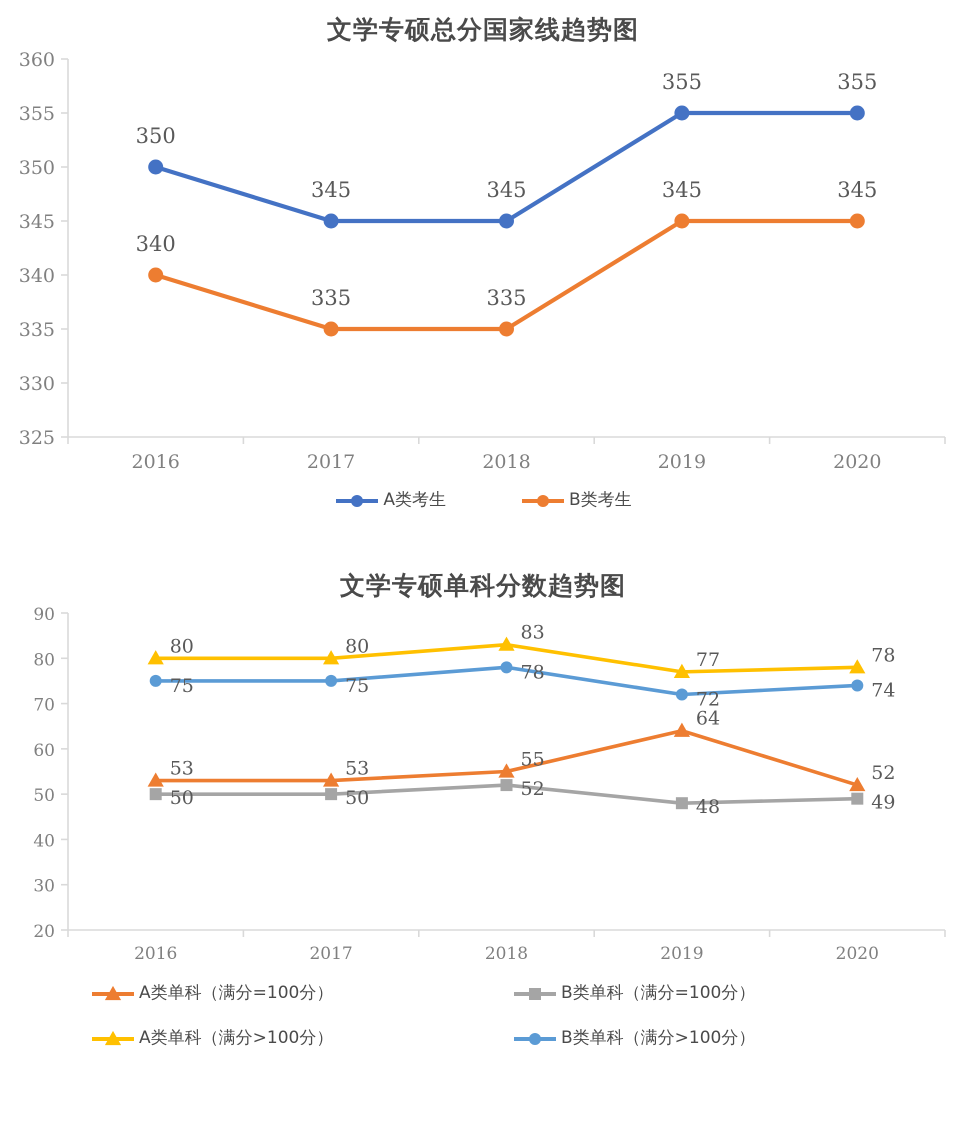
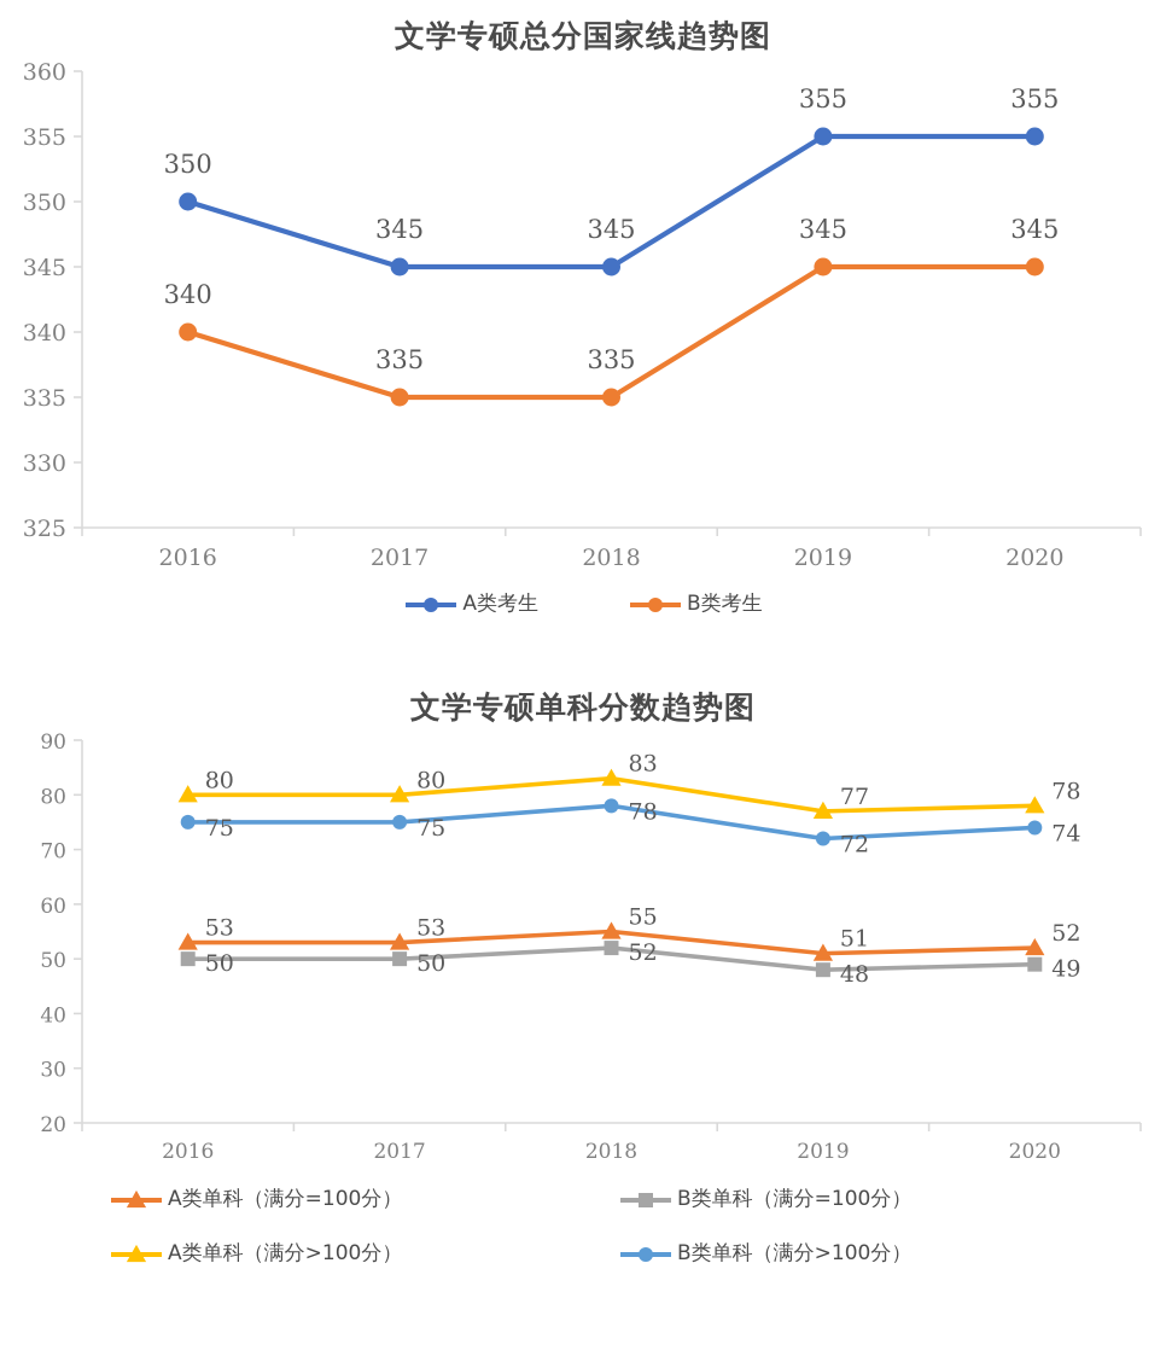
文学专硕单科分数趋势图/A类单科（满分=100分）/2019: 64 -> 51
